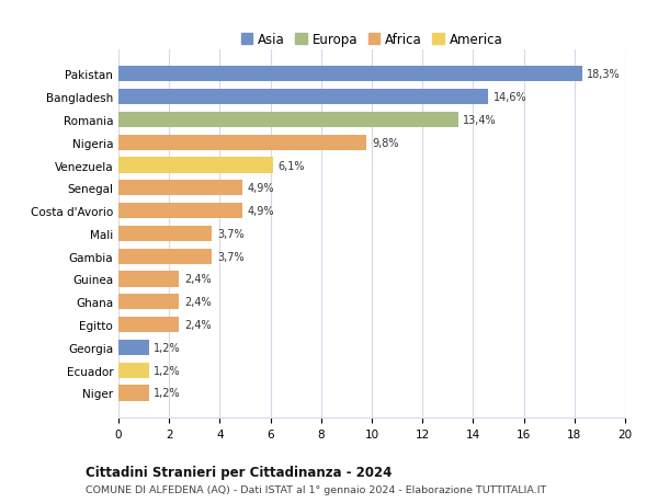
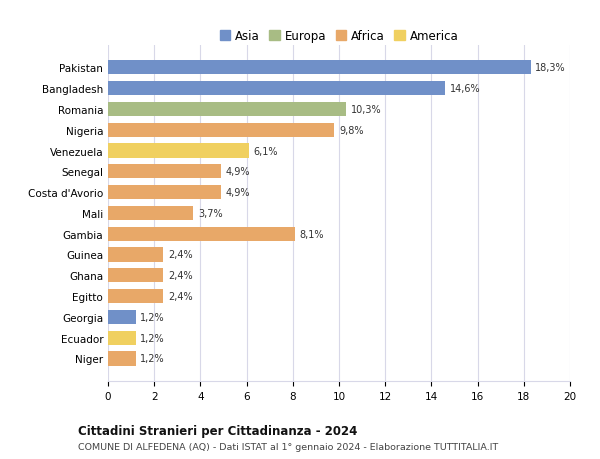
Romania: 13,4% -> 10,3%
Gambia: 3,7% -> 8,1%
